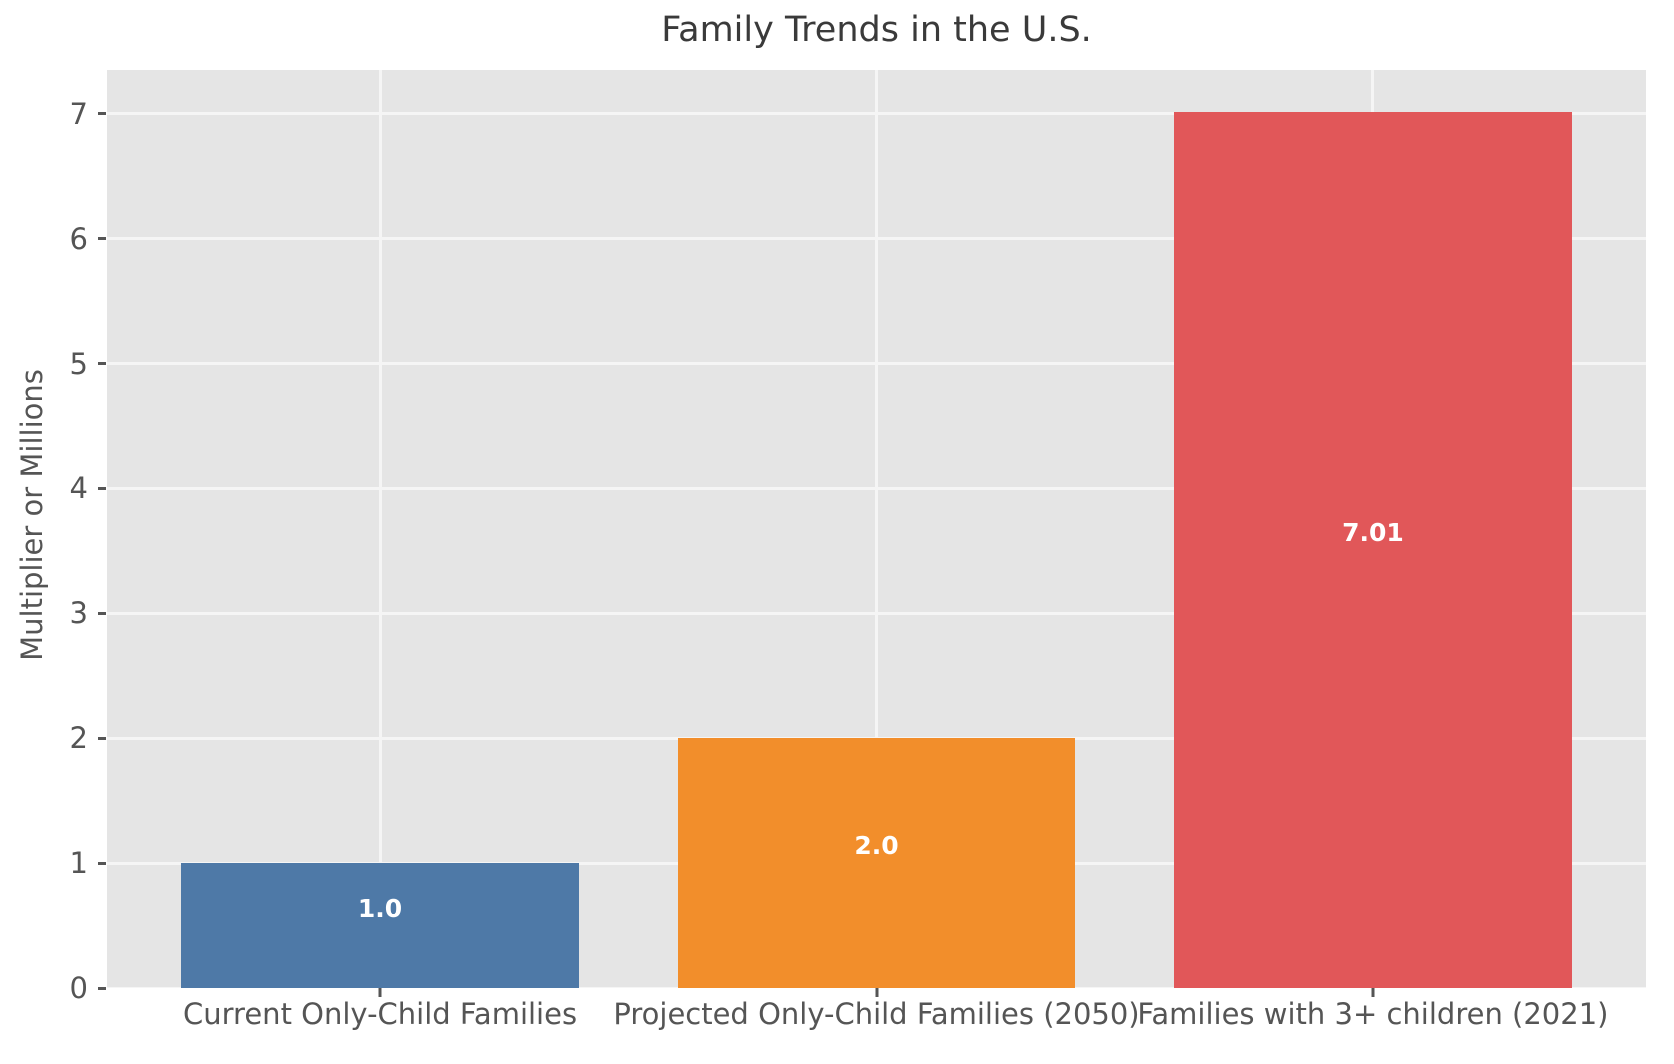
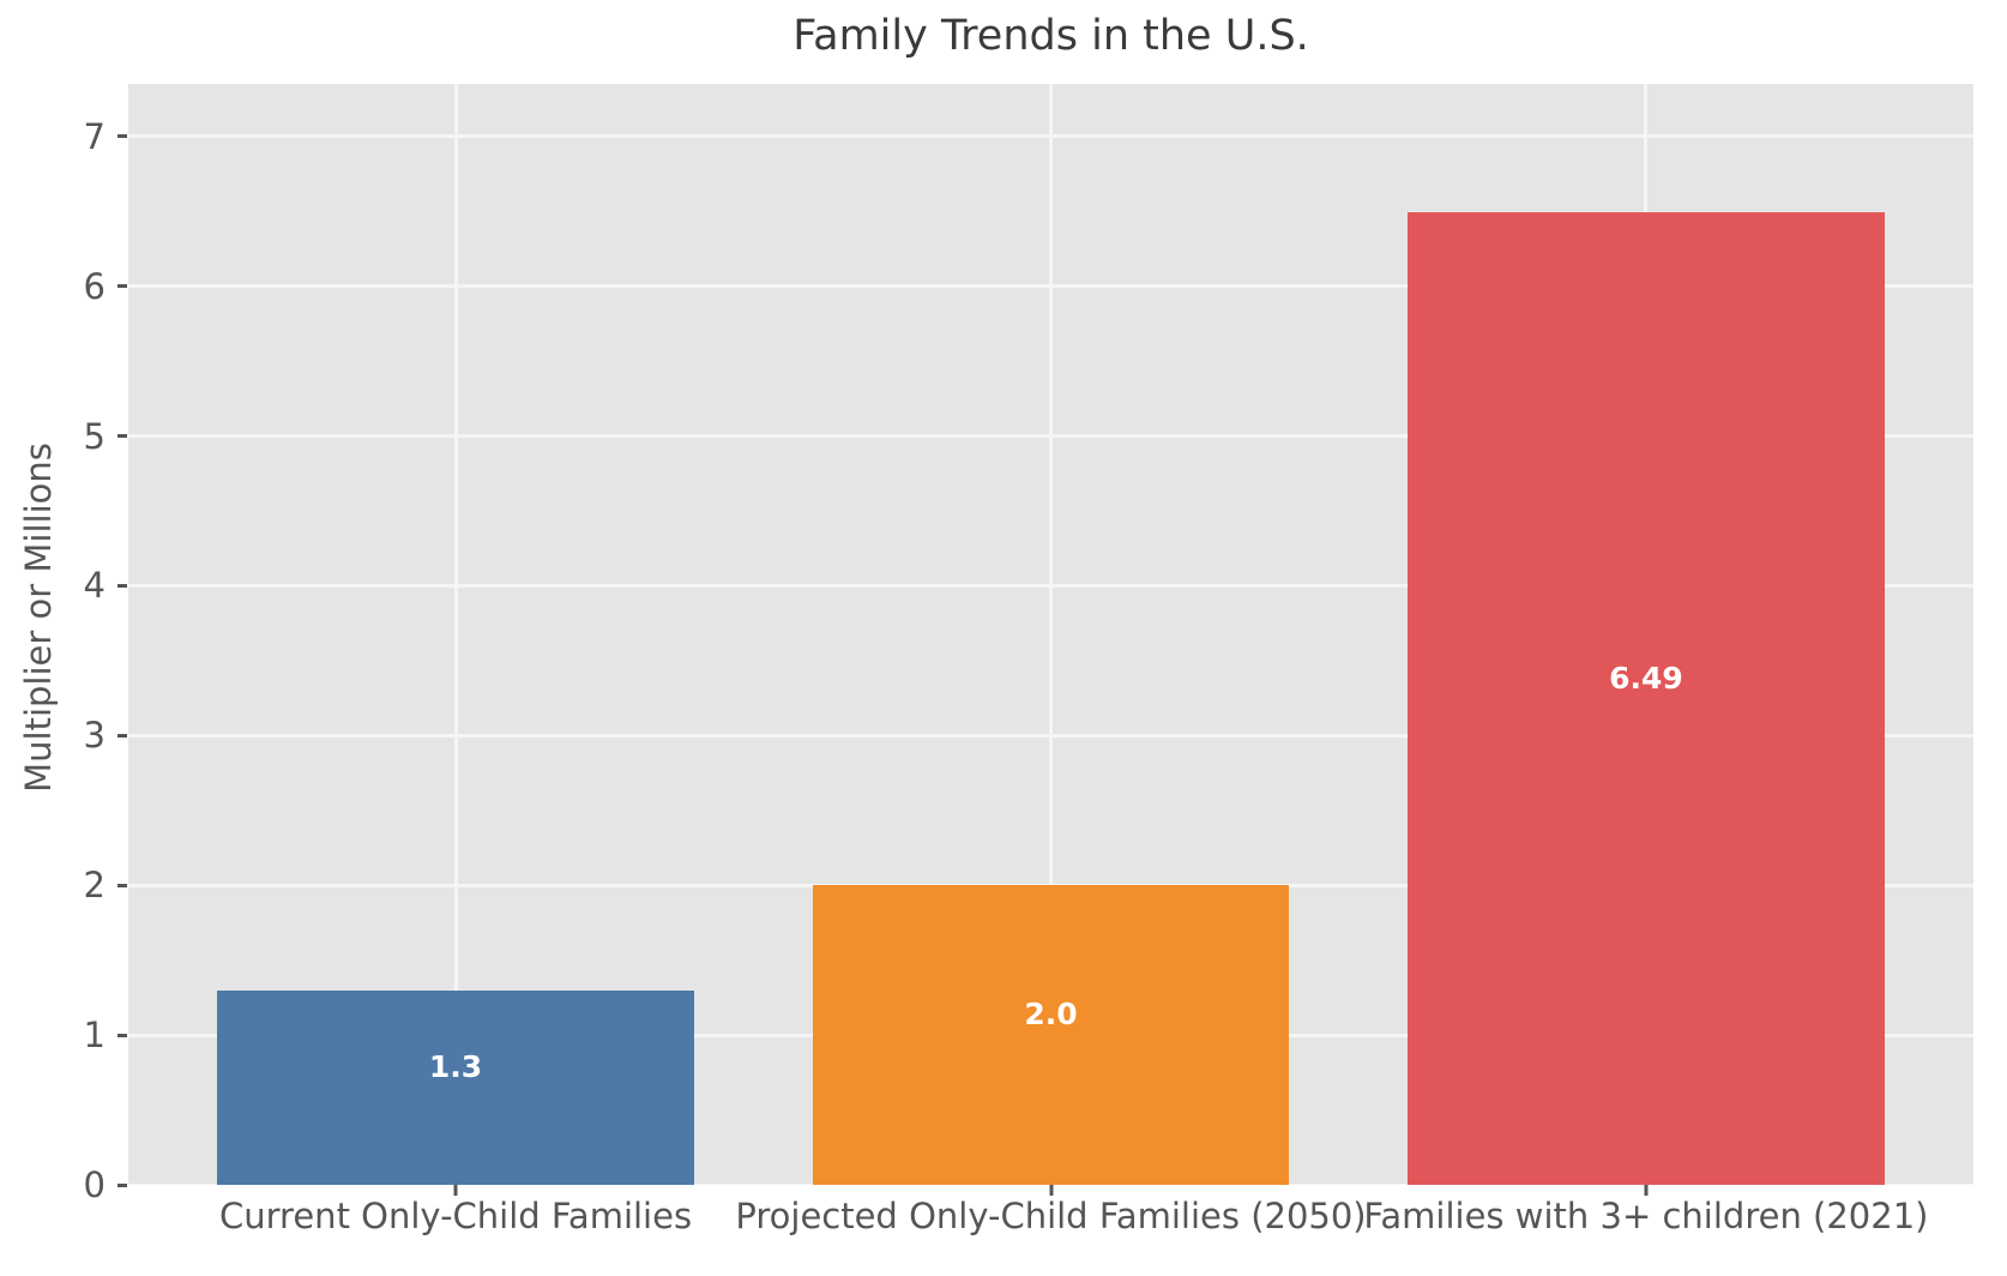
Current Only-Child Families: 1.0 -> 1.3
Families with 3+ children (2021): 7.01 -> 6.49
